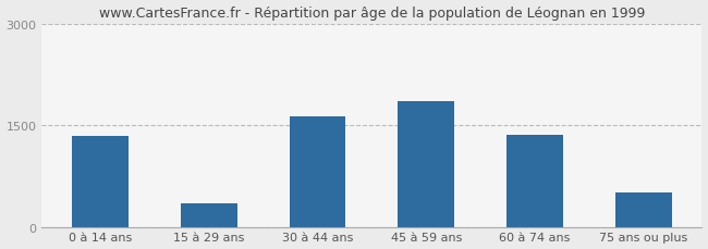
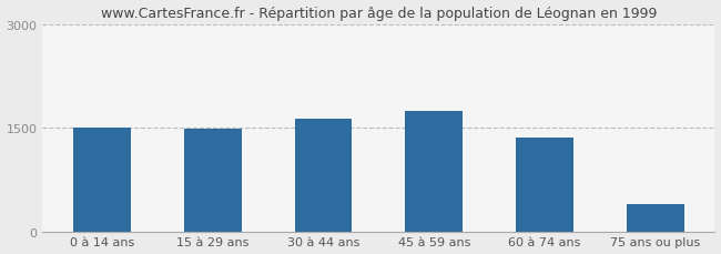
0 à 14 ans: 1340 -> 1500
15 à 29 ans: 340 -> 1480
45 à 59 ans: 1860 -> 1740
75 ans ou plus: 500 -> 390
